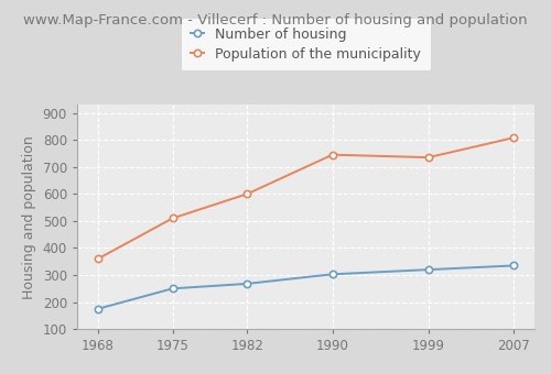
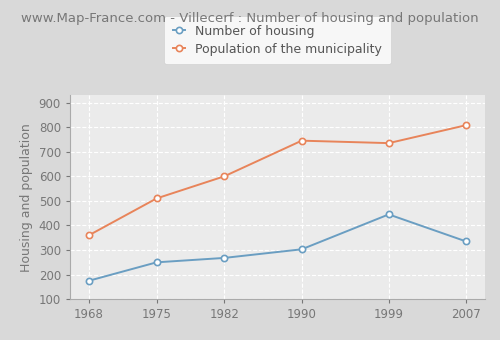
Number of housing/1999: 320 -> 445
